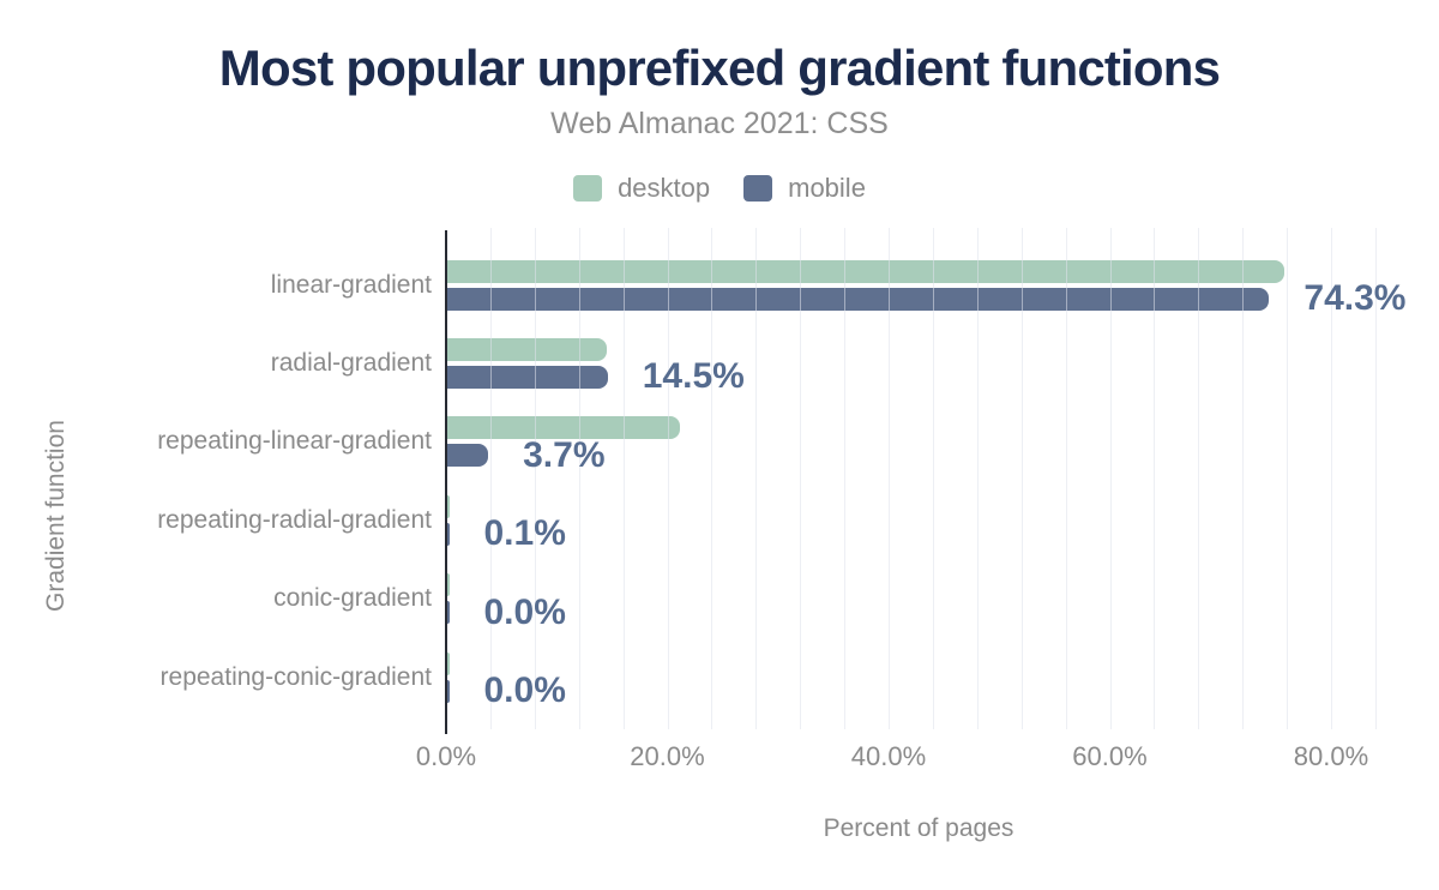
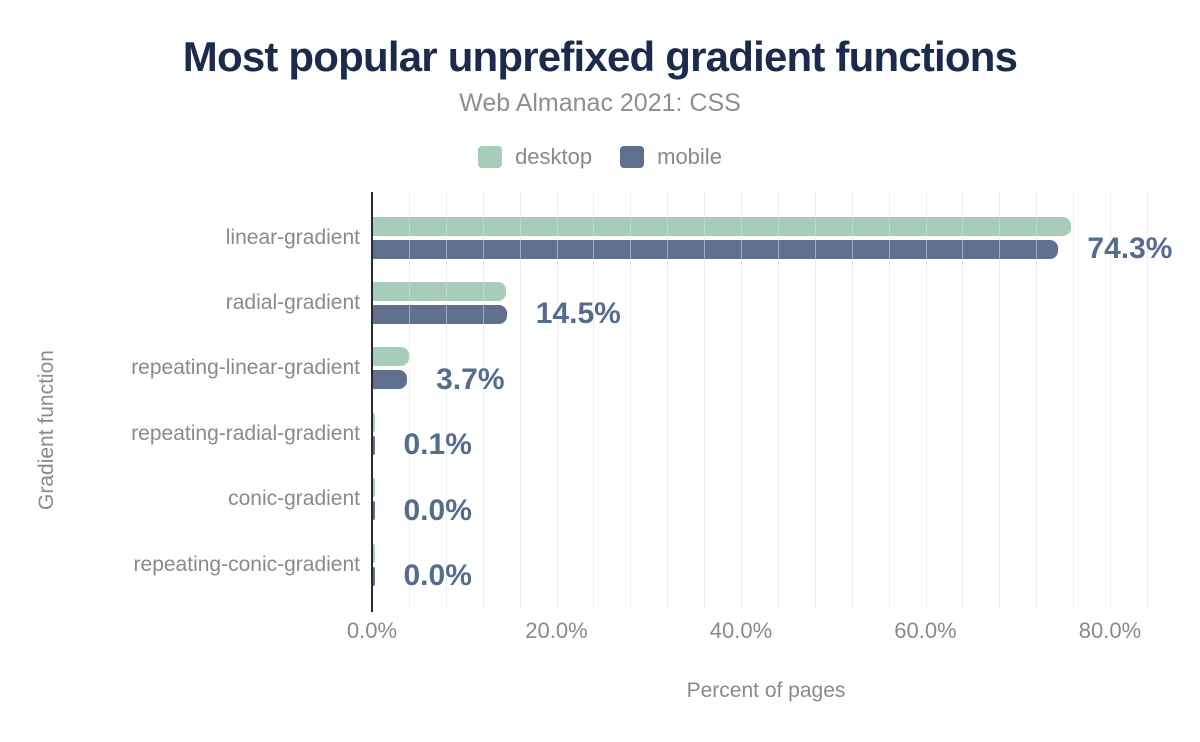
desktop/repeating-linear-gradient: 21% -> 4%
